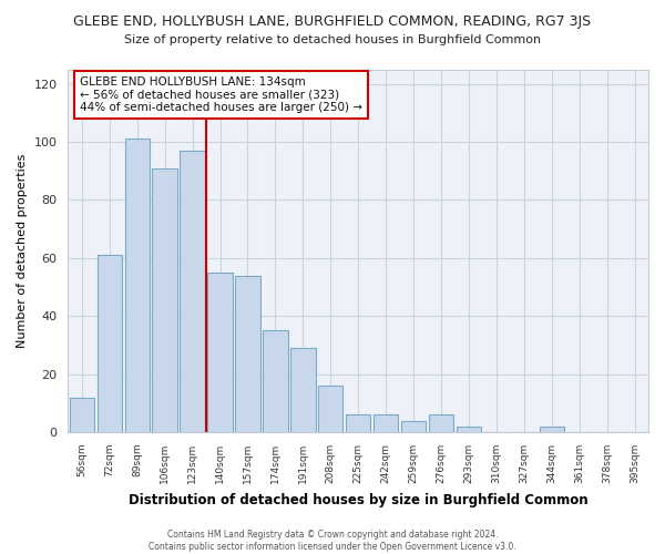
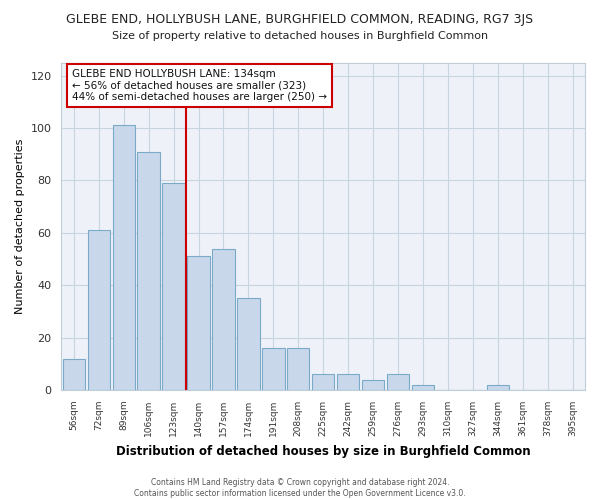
123sqm: 97 -> 79
140sqm: 55 -> 51
191sqm: 29 -> 16
